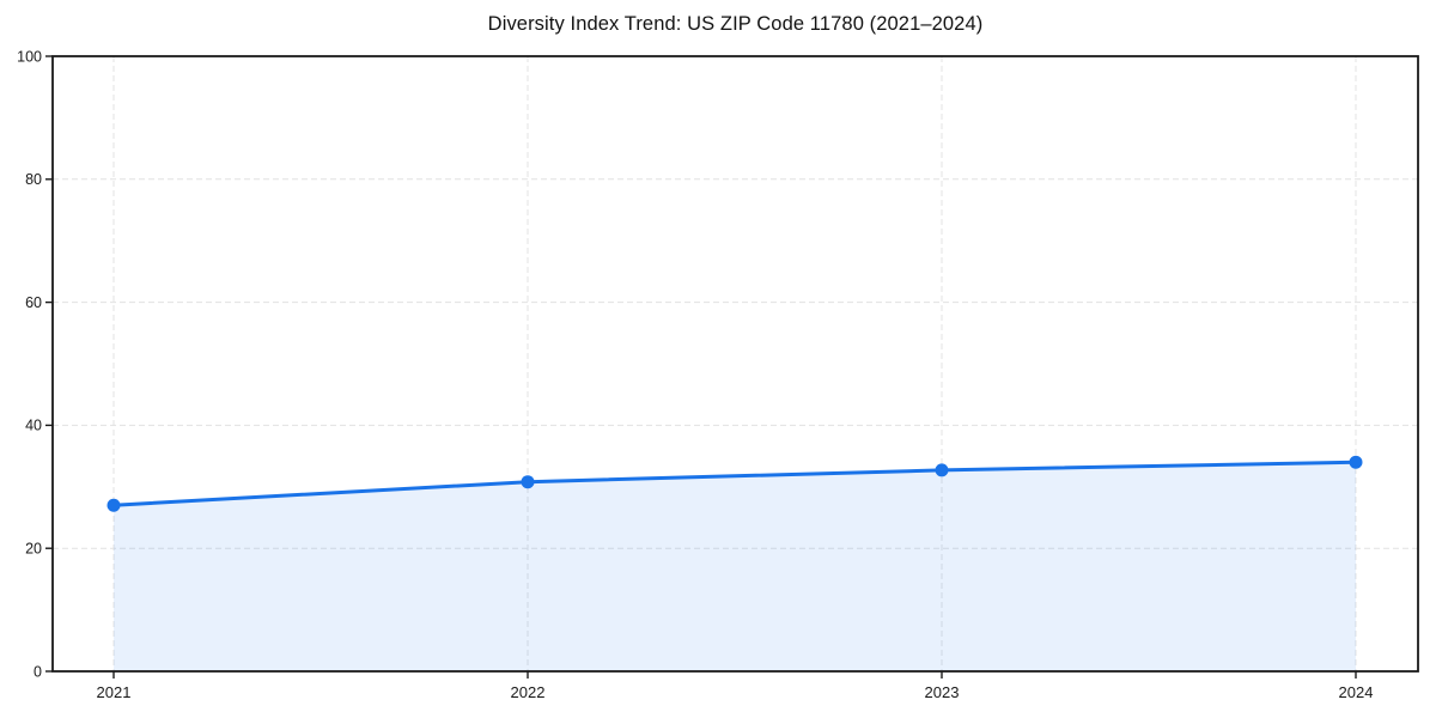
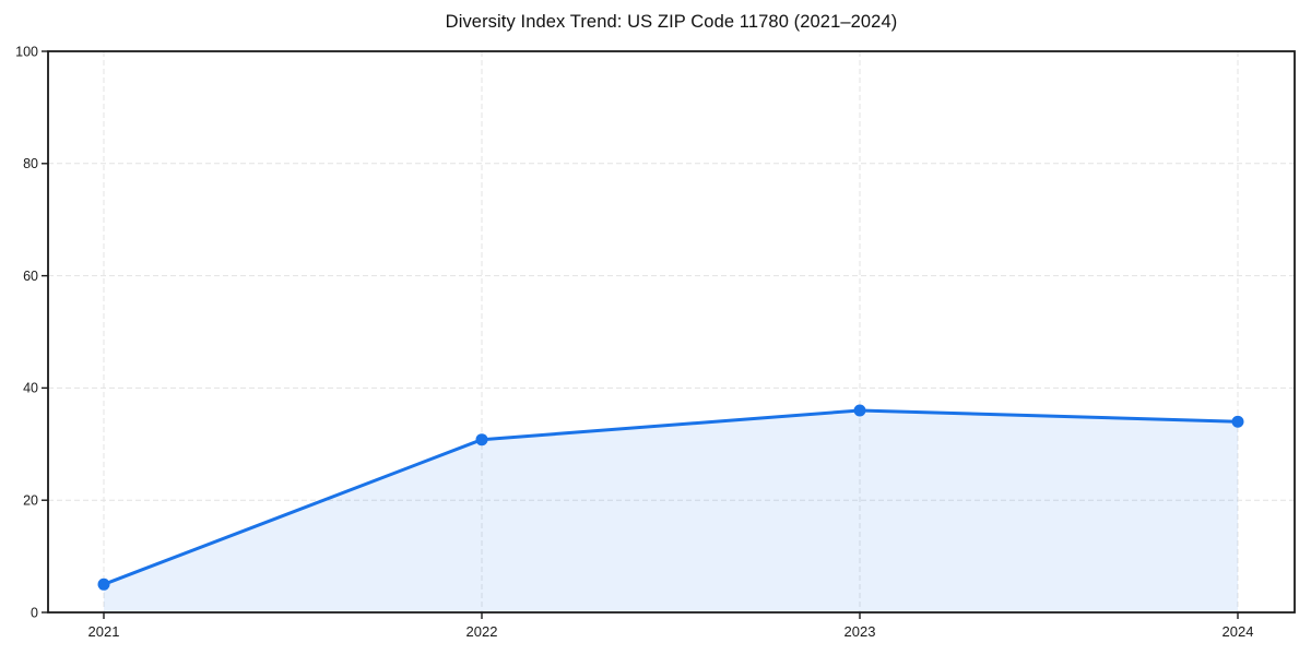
2021: 27 -> 5
2023: 33 -> 36
